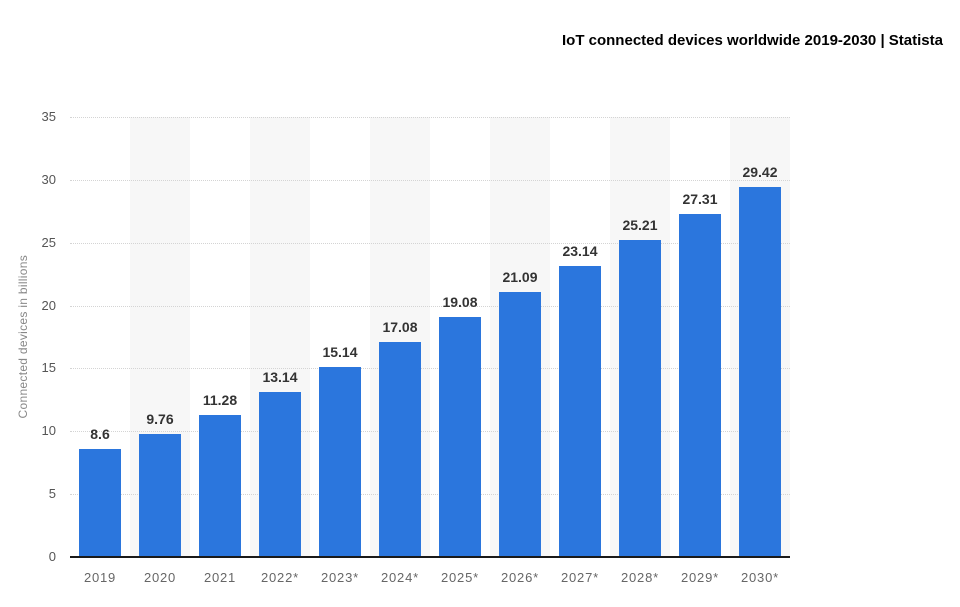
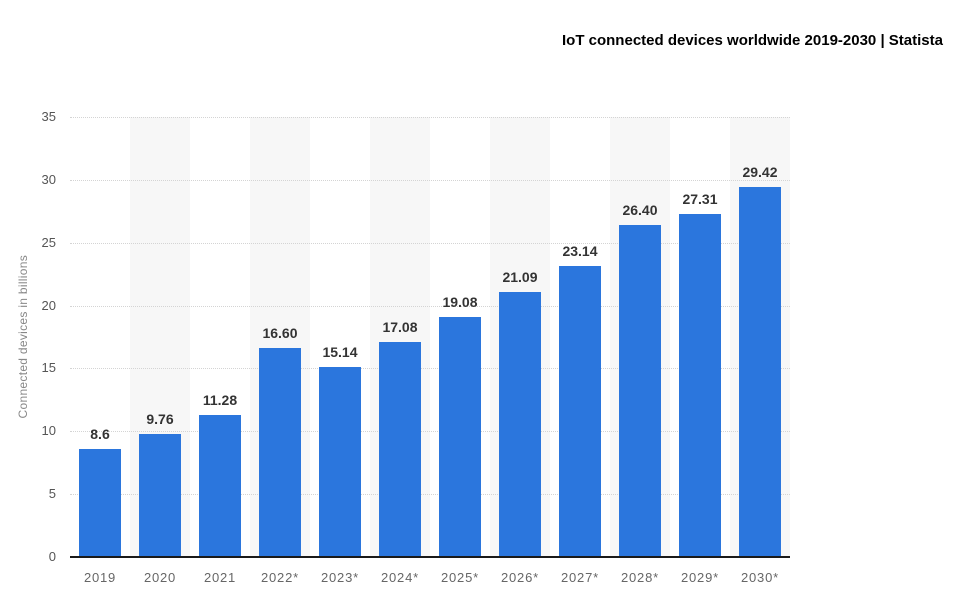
2022*: 13.14 -> 16.60
2028*: 25.21 -> 26.40
